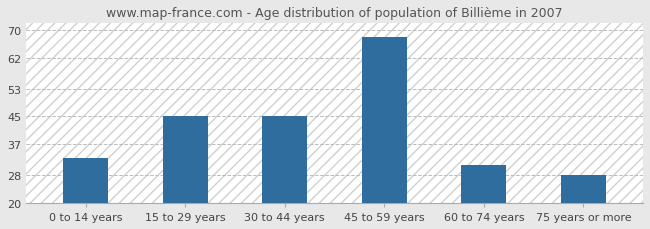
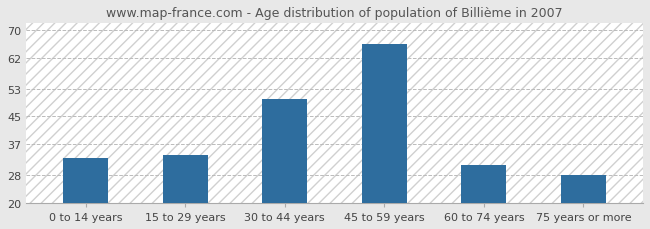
15 to 29 years: 45 -> 34
30 to 44 years: 45 -> 50
45 to 59 years: 68 -> 66
